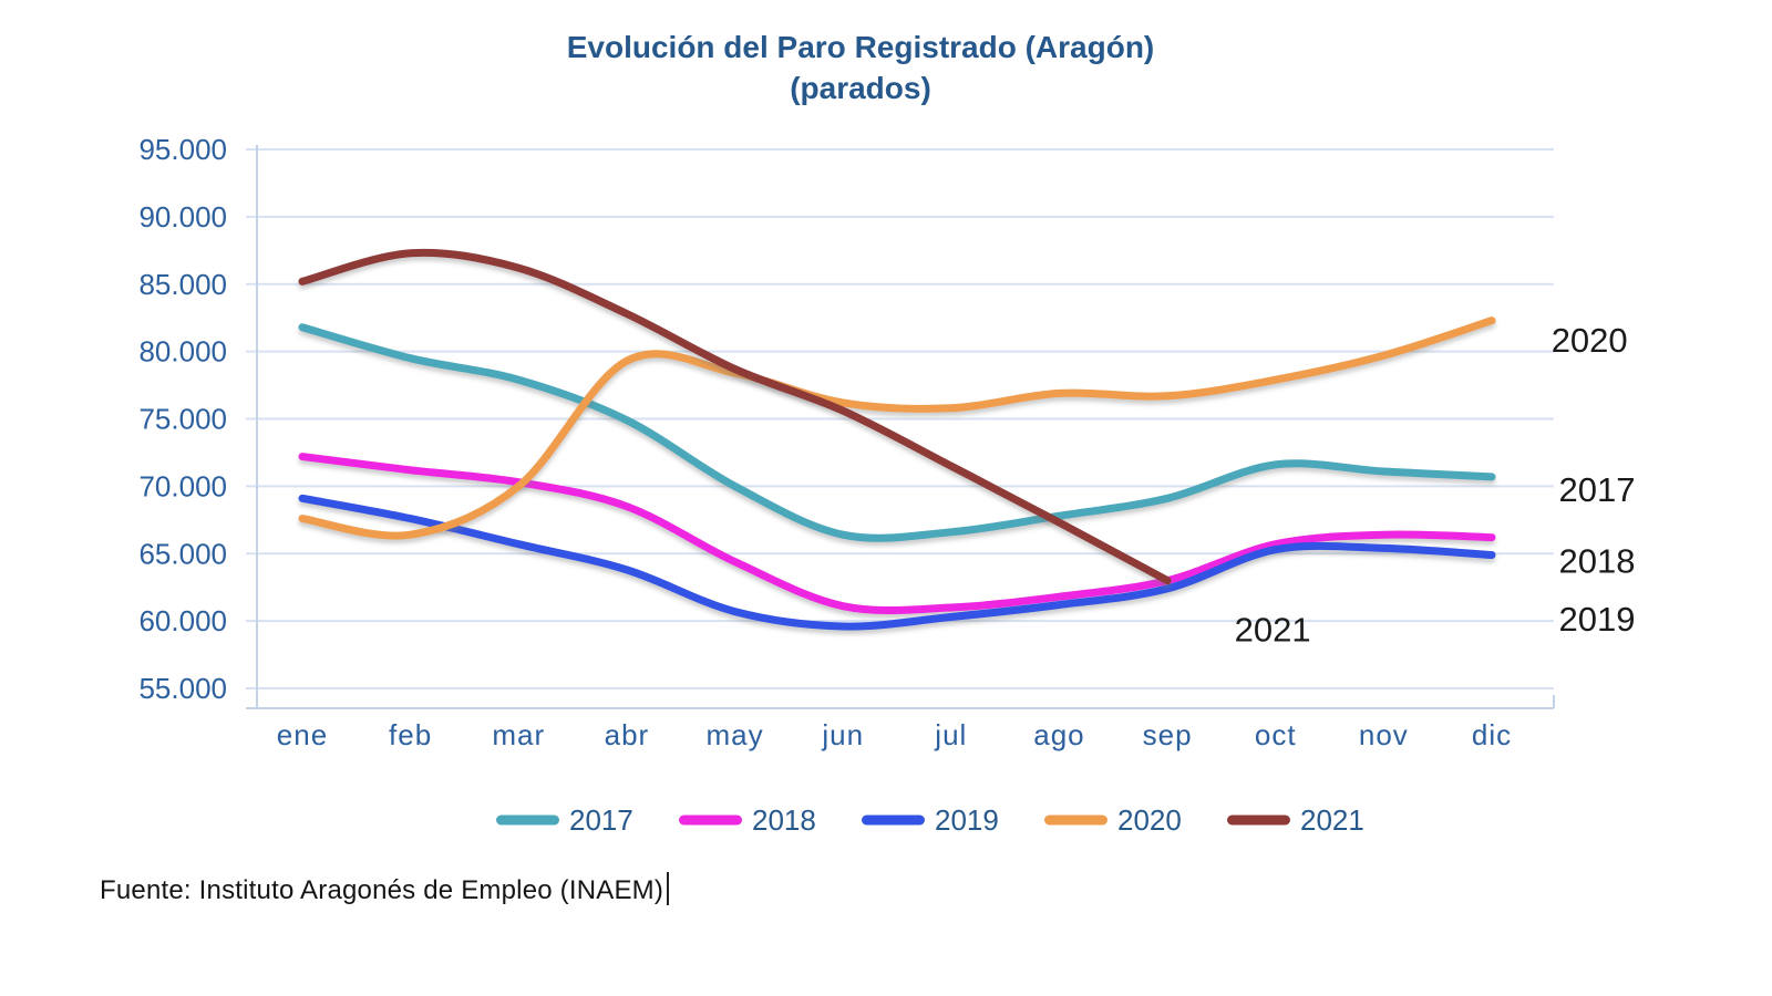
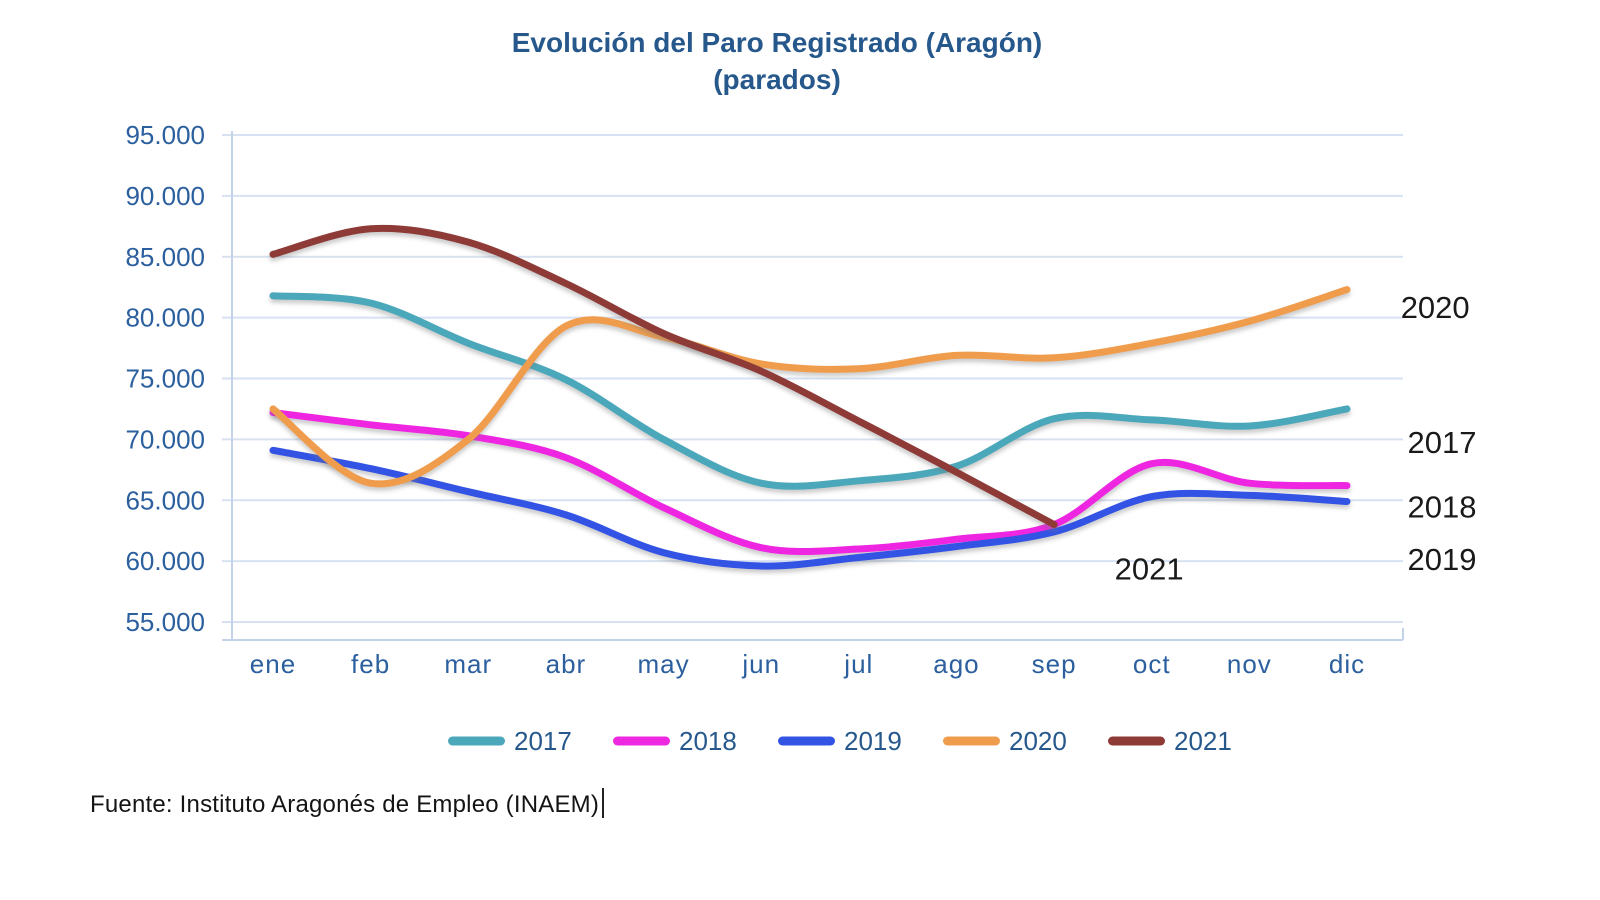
2020/ene: 67600 -> 72500
2017/feb: 79500 -> 81200
2017/sep: 69100 -> 71700
2018/oct: 65700 -> 68000
2017/dic: 70700 -> 72500
